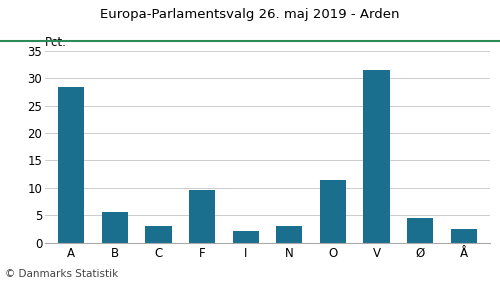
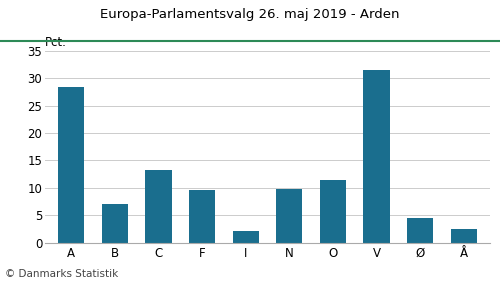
B: 5.6 -> 7.0
C: 3.1 -> 13.2
N: 3.1 -> 9.8
